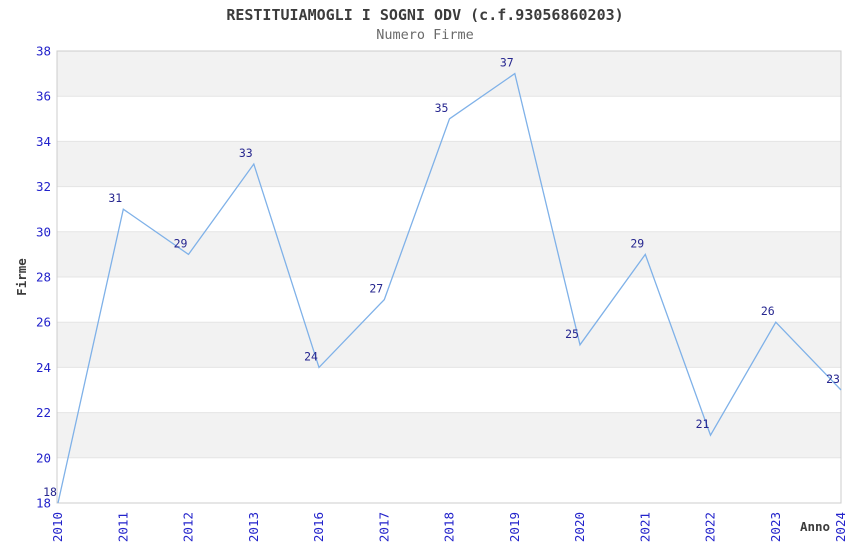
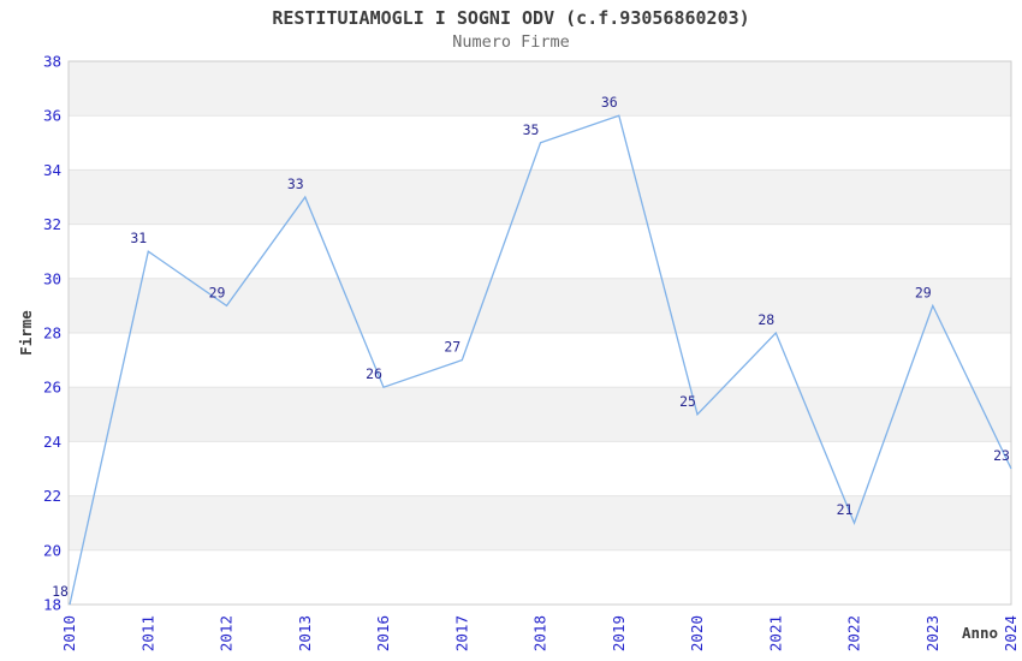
2016: 24 -> 26
2019: 37 -> 36
2021: 29 -> 28
2023: 26 -> 29
